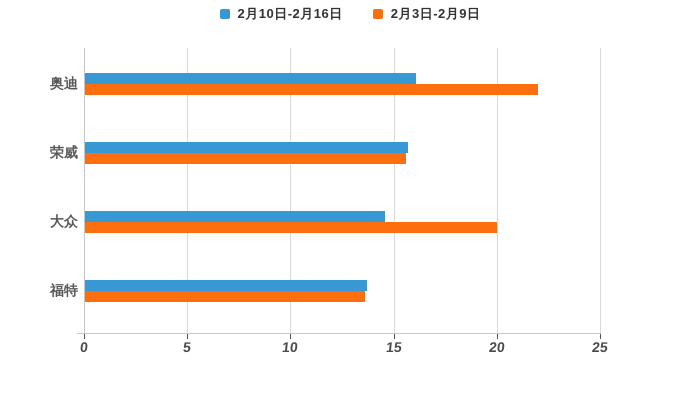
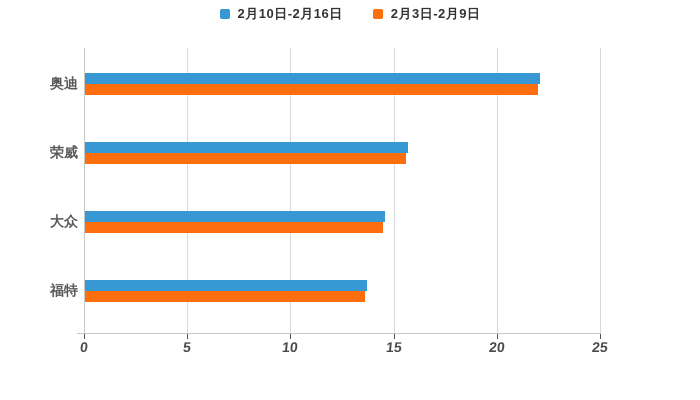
2月10日-2月16日/奥迪: 16.1 -> 22.1
2月3日-2月9日/大众: 20.0 -> 14.5
